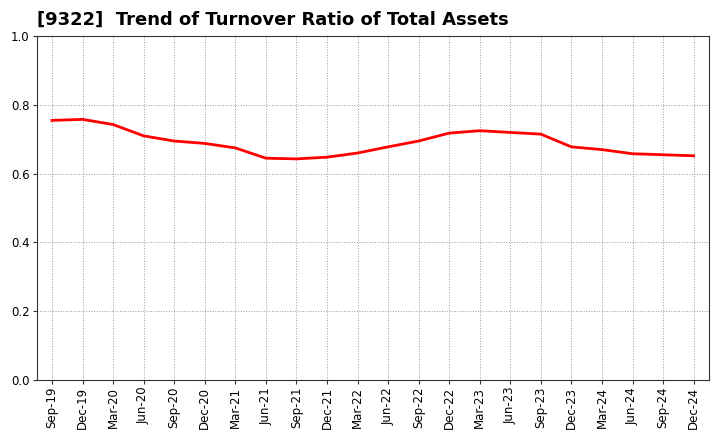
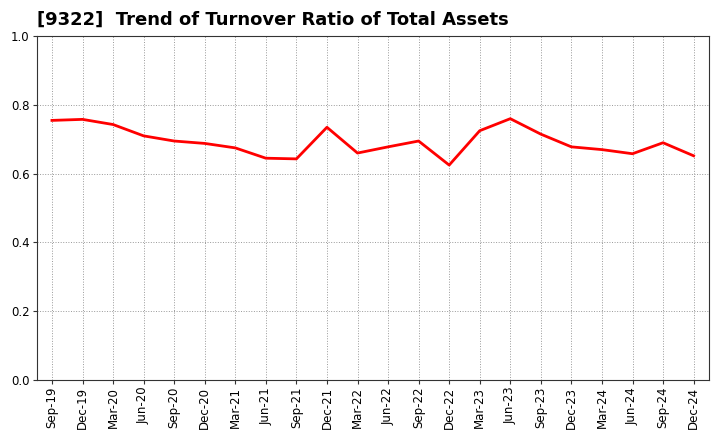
Dec-21: 0.648 -> 0.735
Dec-22: 0.718 -> 0.625
Jun-23: 0.720 -> 0.760
Sep-24: 0.655 -> 0.690
